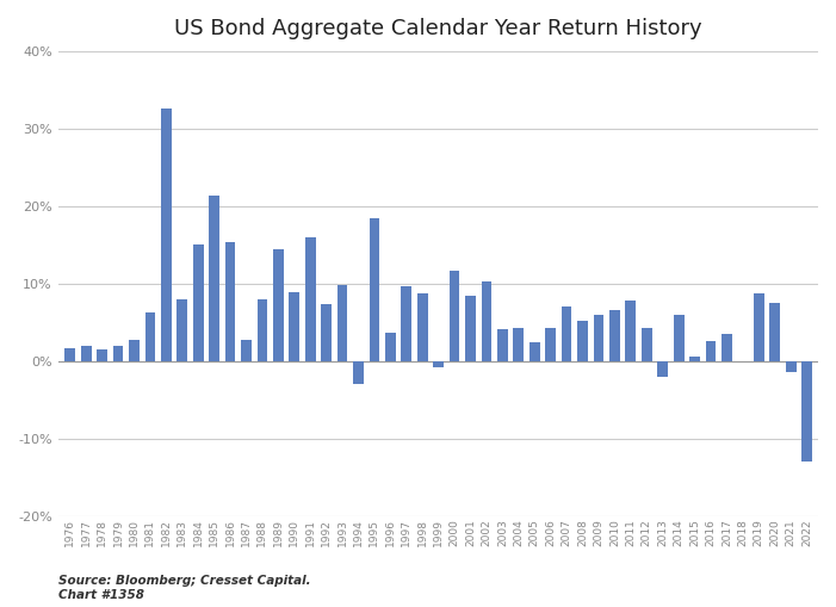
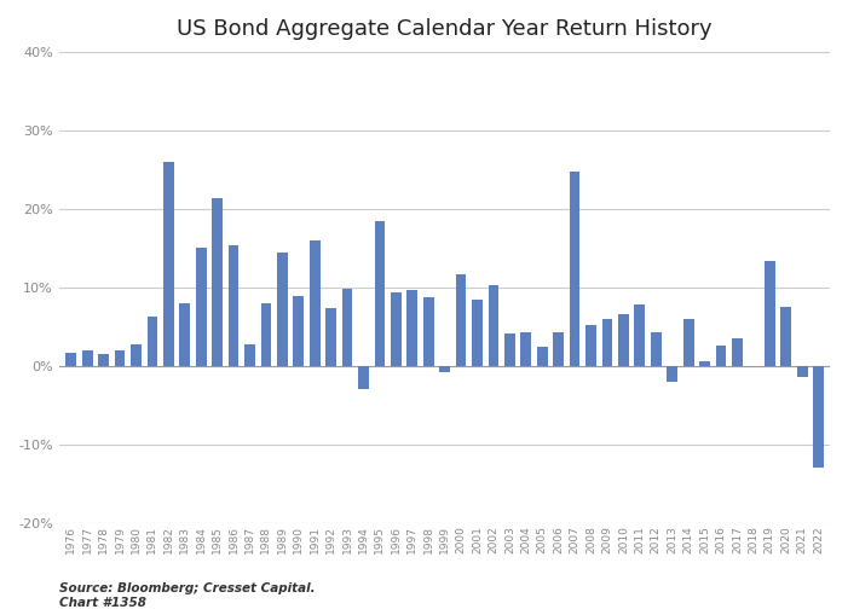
1982: 32.6% -> 26.0%
1996: 3.6% -> 9.4%
2007: 7.0% -> 24.8%
2019: 8.7% -> 13.4%
